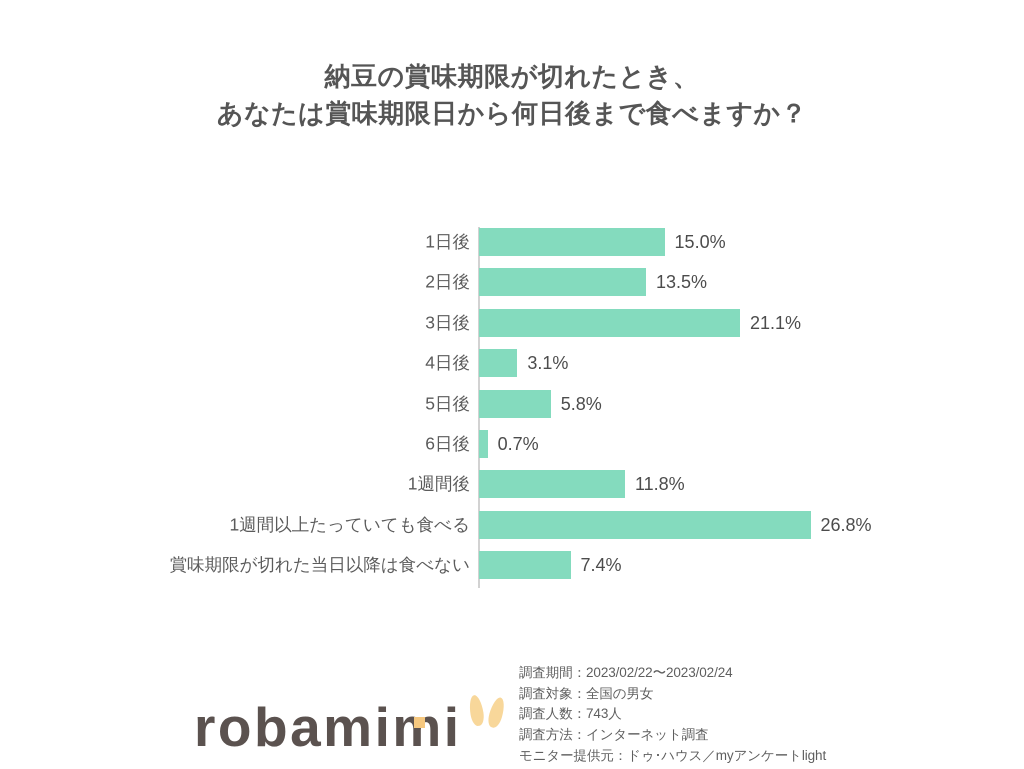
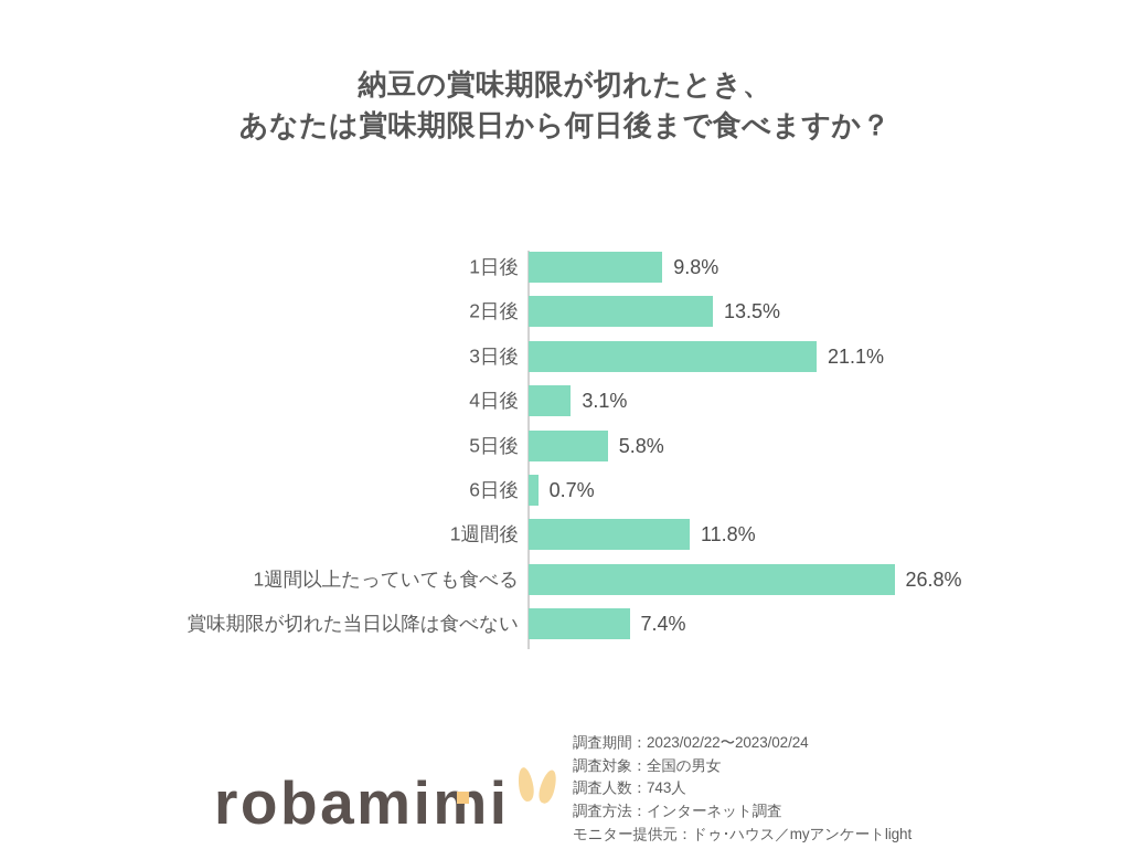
1日後: 15.0% -> 9.8%
